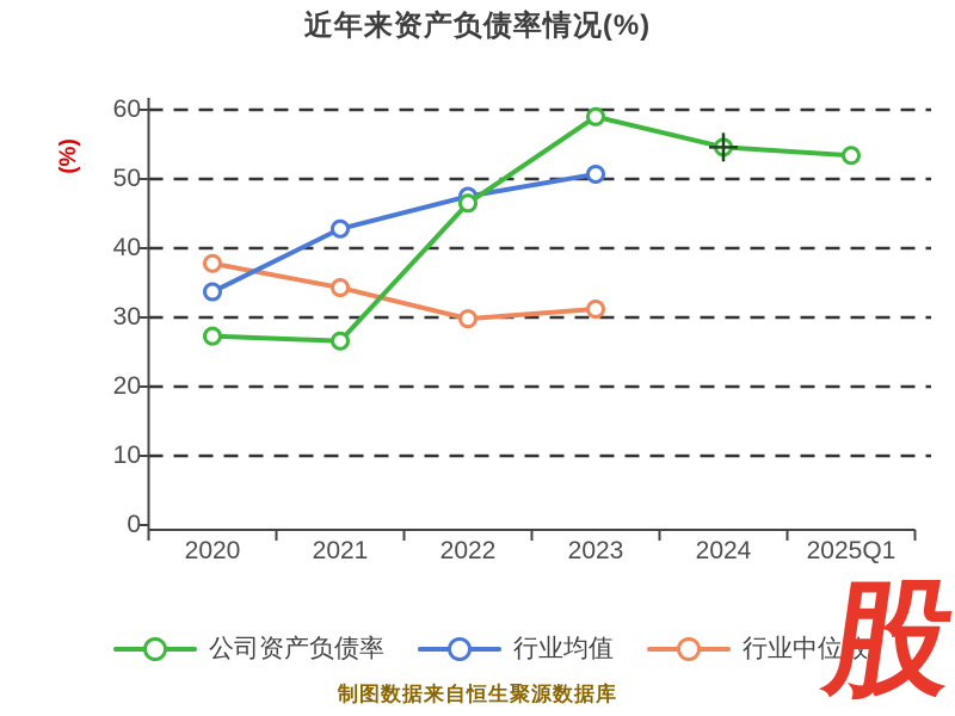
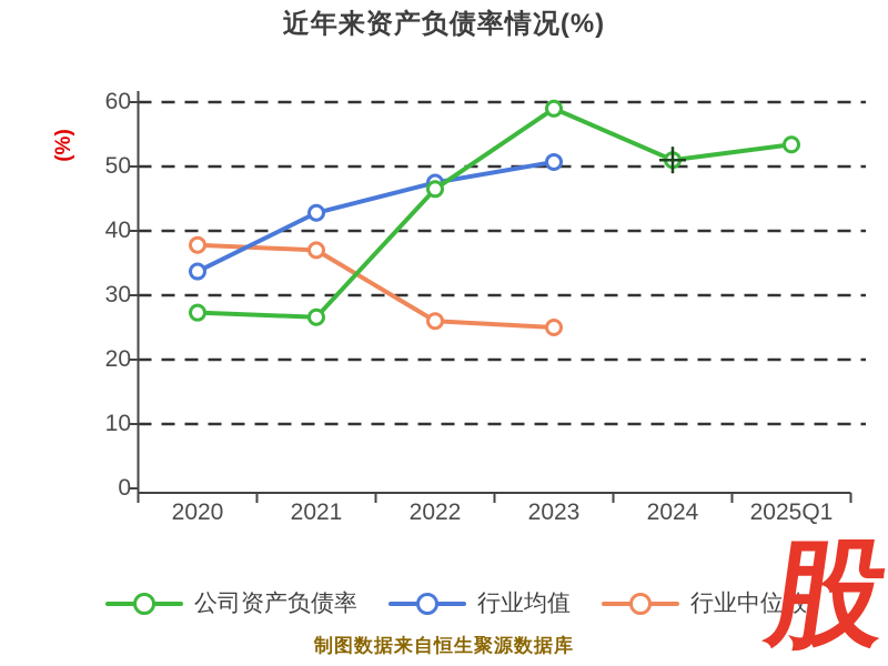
行业中位数/2021: 34 -> 37
行业中位数/2022: 30 -> 26
行业中位数/2023: 31 -> 25
公司资产负债率/2024: 55 -> 51
